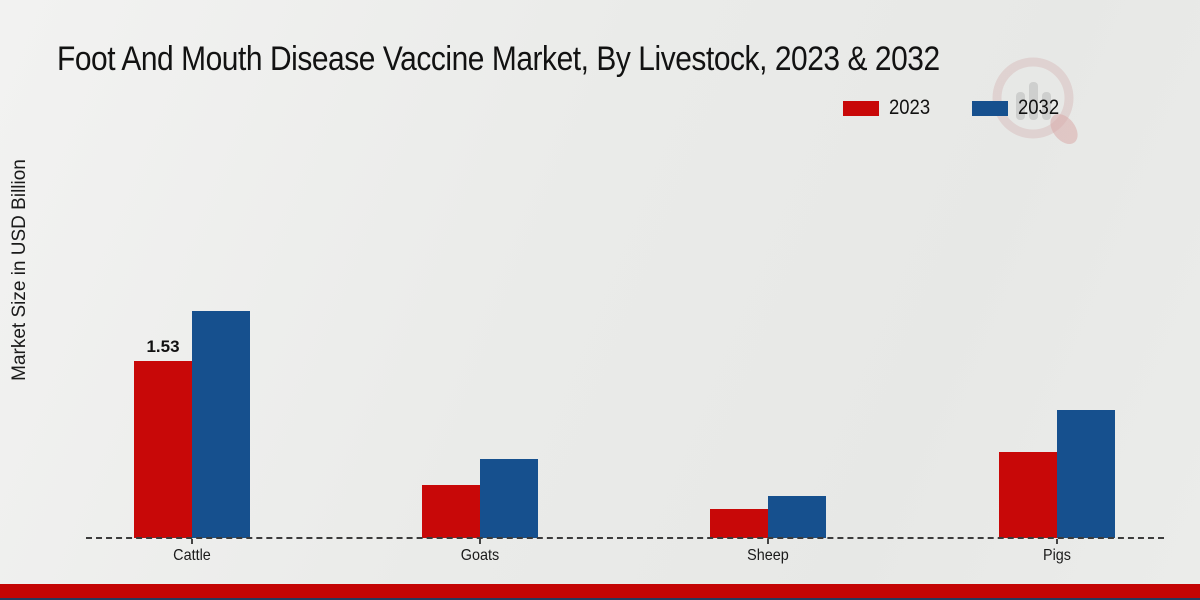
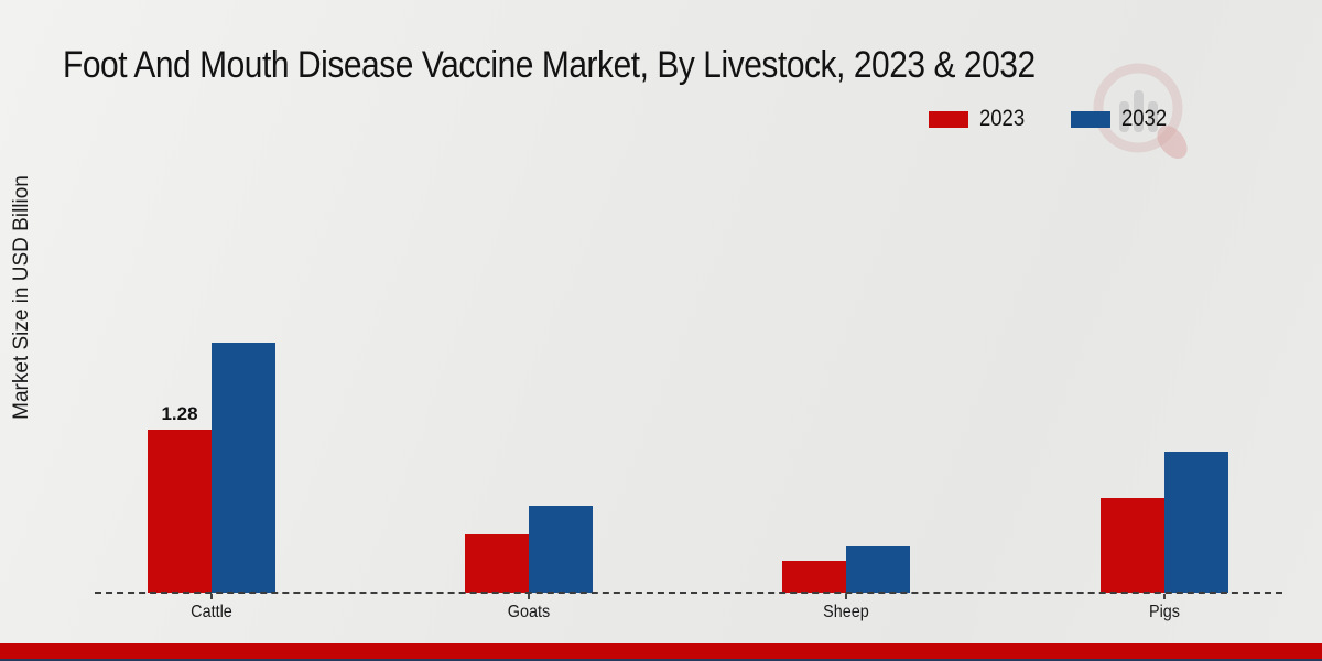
2023/Cattle: 1.53 -> 1.28
